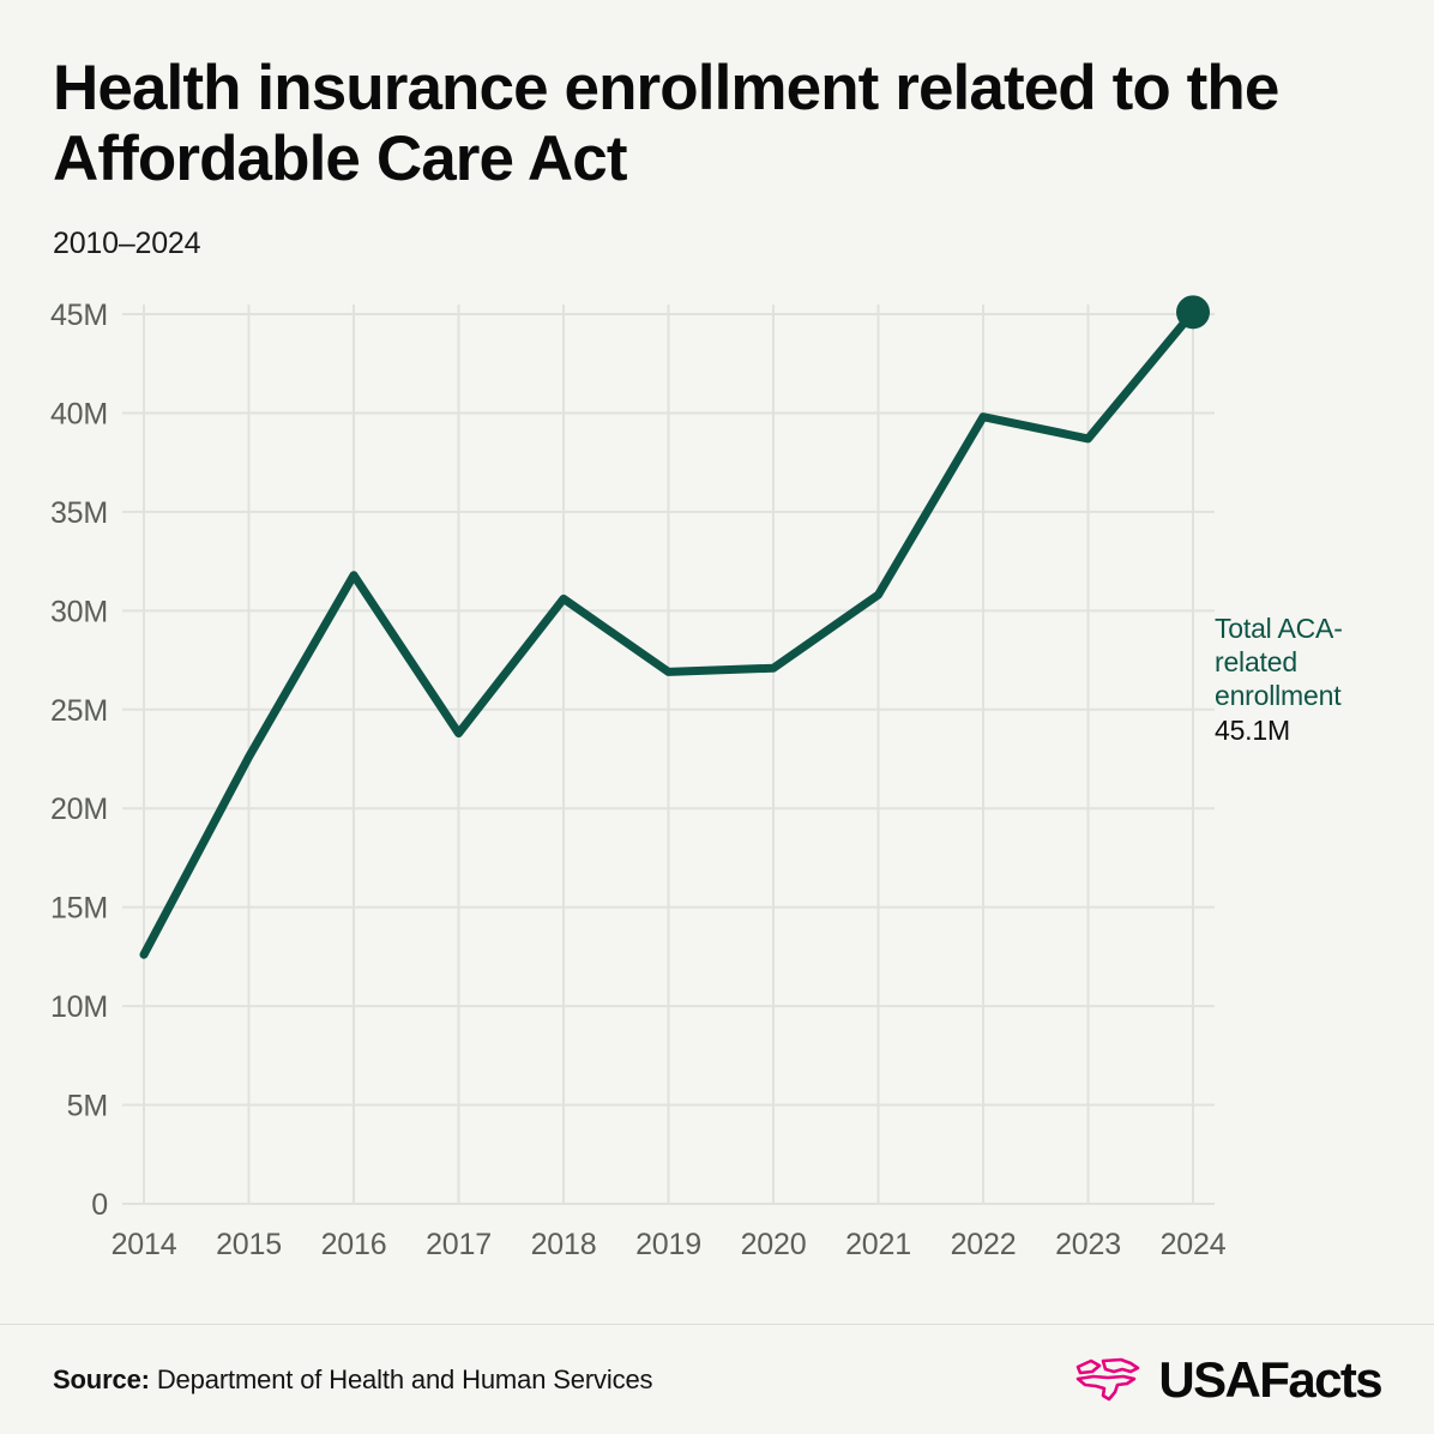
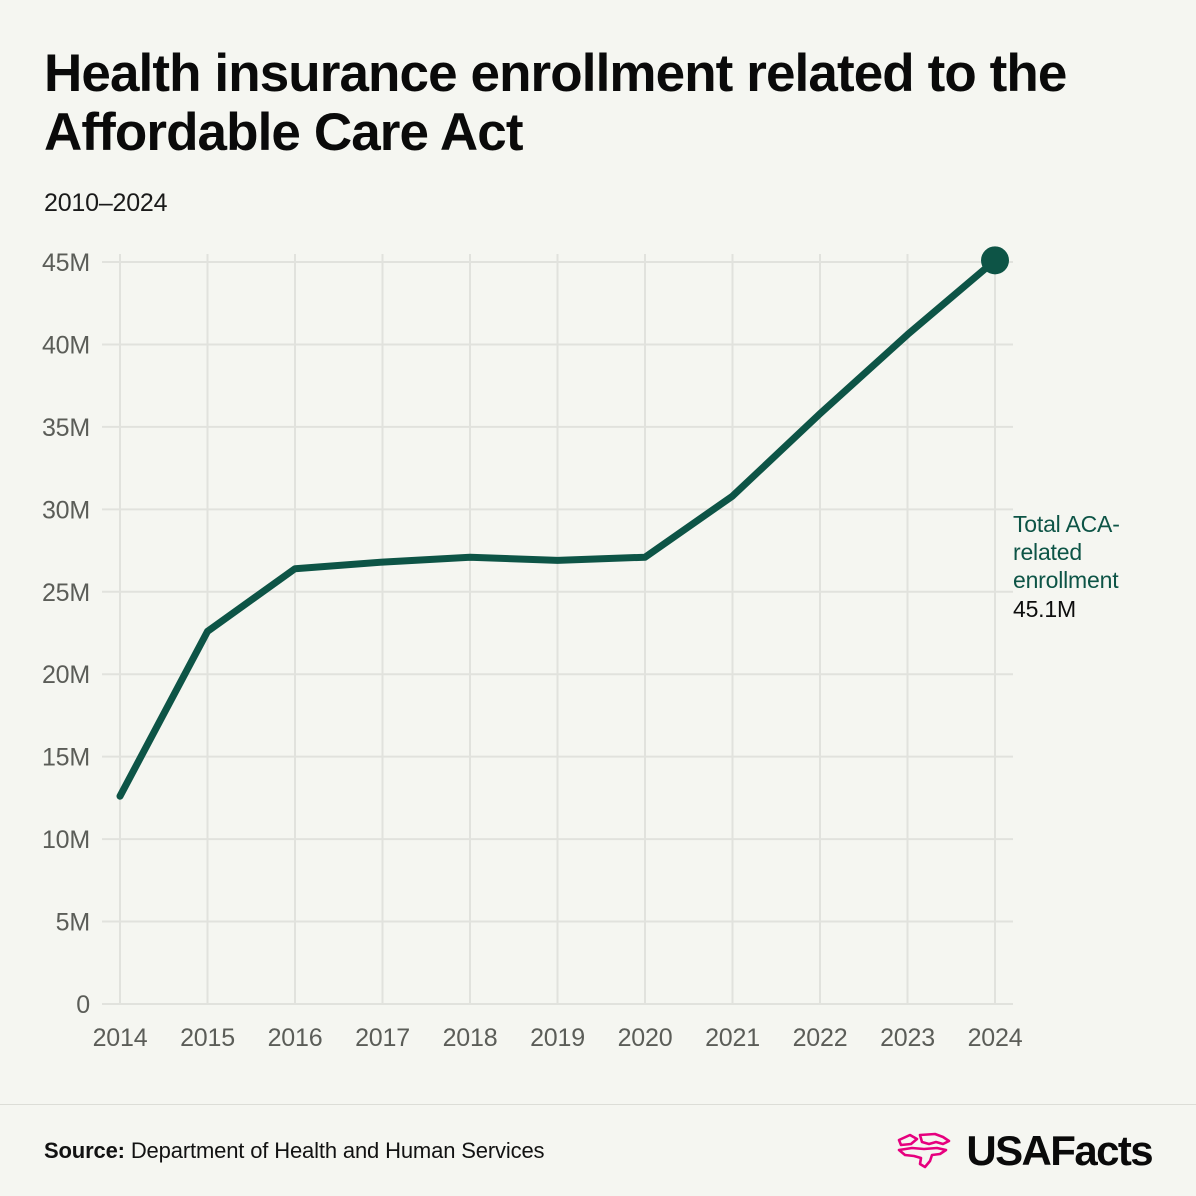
2016: 31.8M -> 26.4M
2017: 23.8M -> 26.8M
2018: 30.6M -> 27.1M
2022: 39.8M -> 35.8M
2023: 38.7M -> 40.6M
